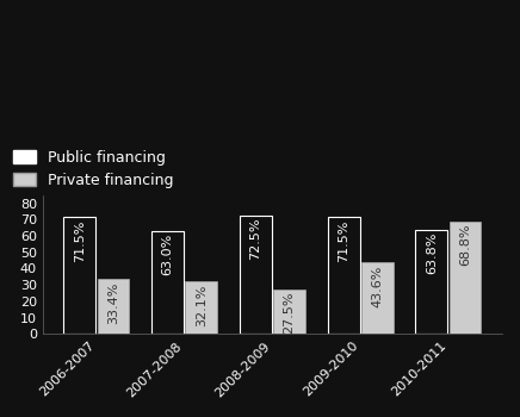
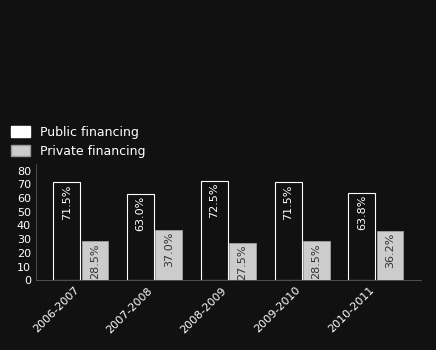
Private financing/2006-2007: 33.4% -> 28.5%
Private financing/2007-2008: 32.1% -> 37.0%
Private financing/2009-2010: 43.6% -> 28.5%
Private financing/2010-2011: 68.8% -> 36.2%
